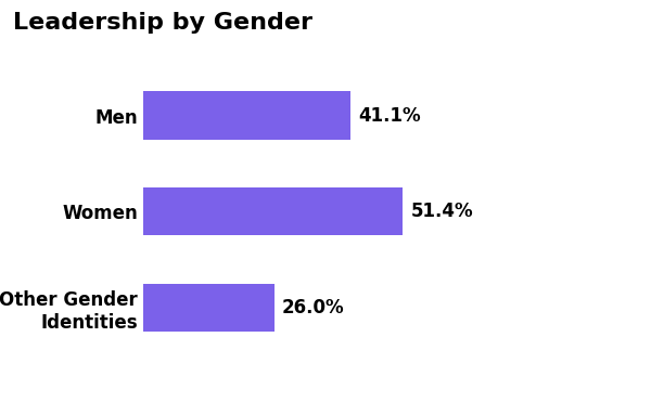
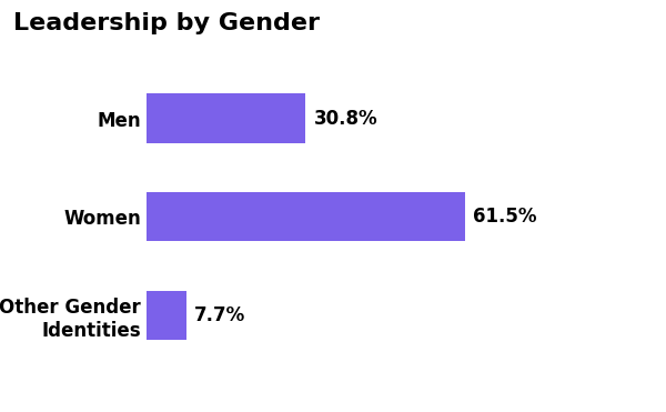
Men: 41.1% -> 30.8%
Women: 51.4% -> 61.5%
Other Gender Identities: 26.0% -> 7.7%
